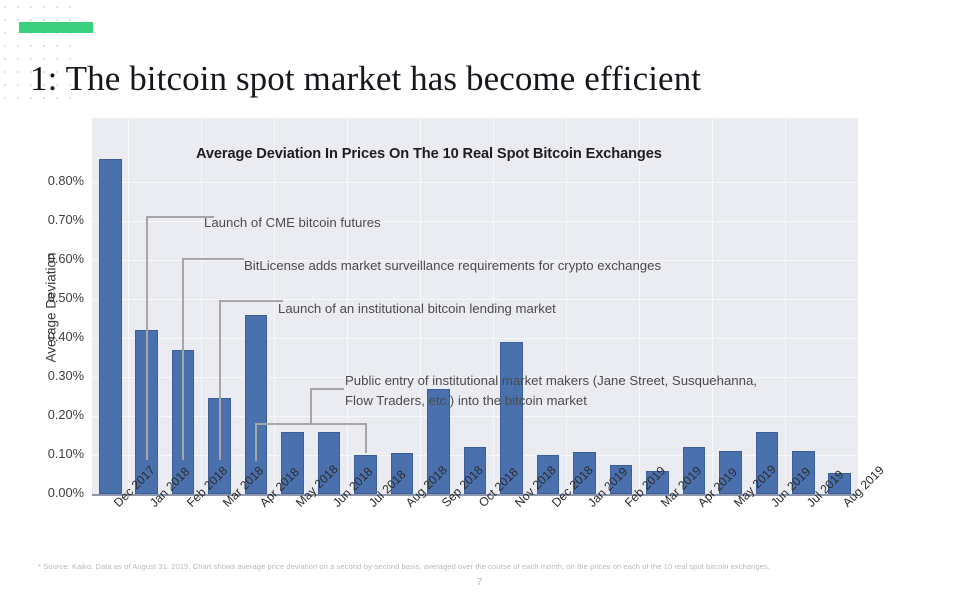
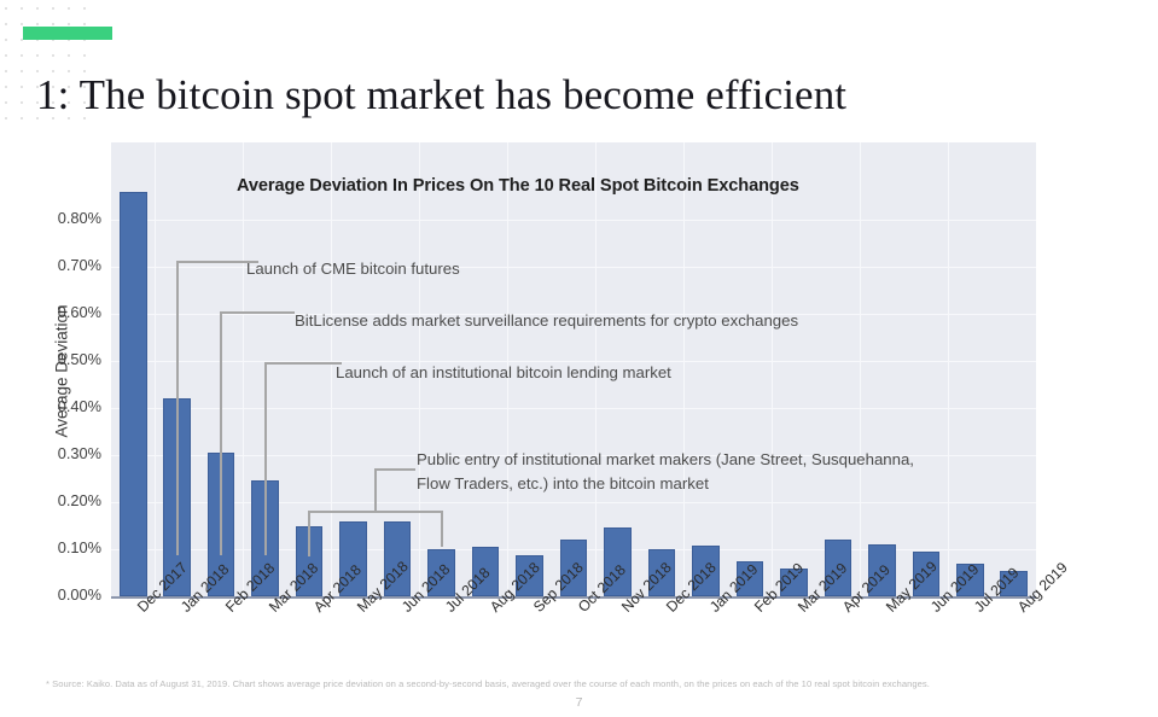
Feb 2018: 0.37% -> 0.30%
Apr 2018: 0.46% -> 0.15%
Sep 2018: 0.27% -> 0.09%
Nov 2018: 0.39% -> 0.14%
Jun 2019: 0.16% -> 0.10%
Jul 2019: 0.11% -> 0.07%
